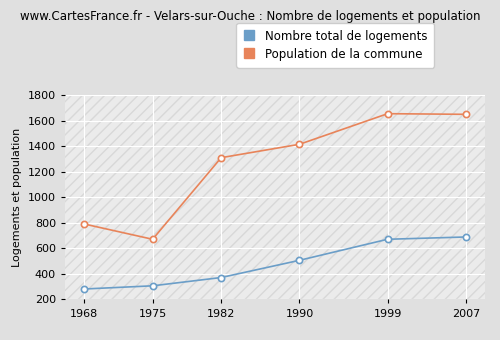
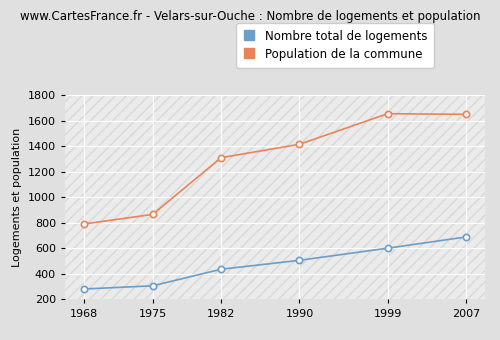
Population de la commune/1975: 670 -> 860
Nombre total de logements/1982: 370 -> 440
Nombre total de logements/1999: 670 -> 600
